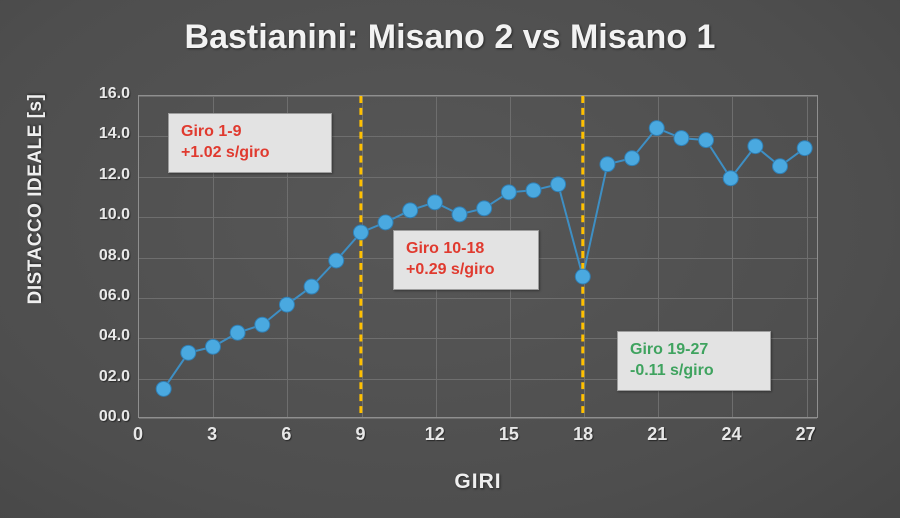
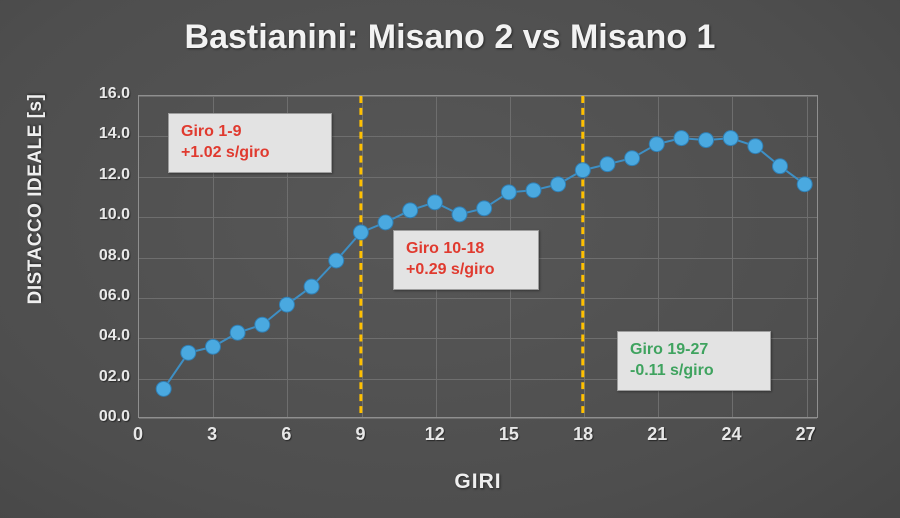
18: 7.0 -> 12.3
21: 14.4 -> 13.6
24: 11.9 -> 13.9
27: 13.4 -> 11.6
